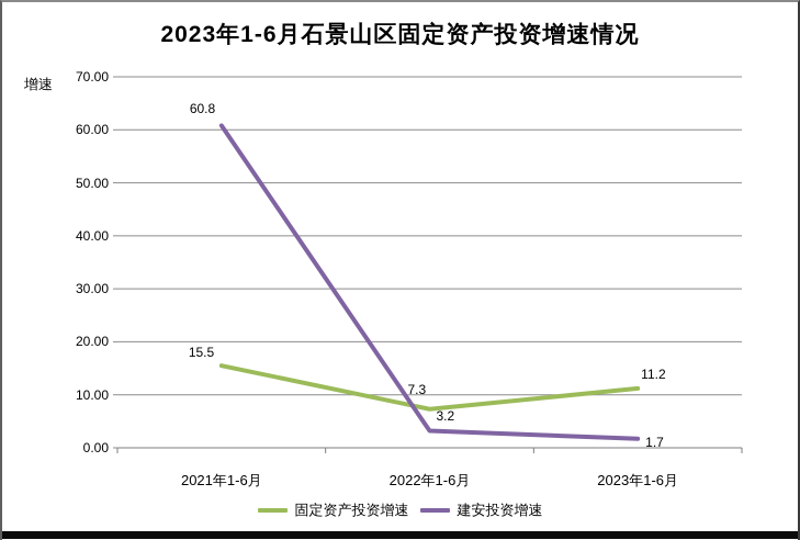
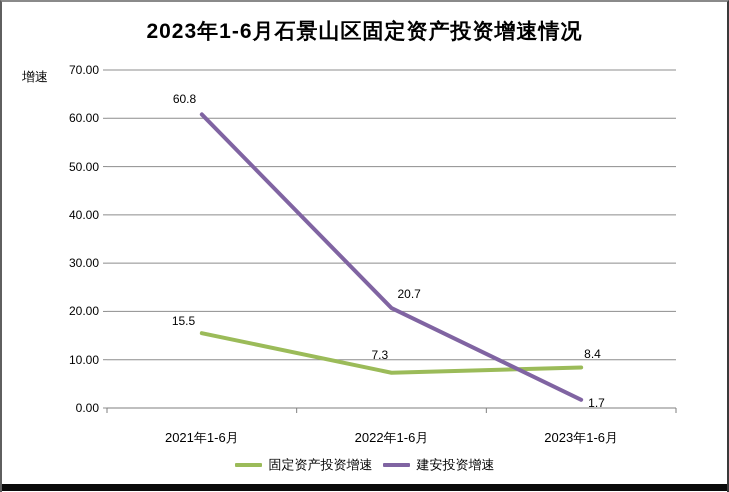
建安投资增速/2022年1-6月: 3.2 -> 20.7
固定资产投资增速/2023年1-6月: 11.2 -> 8.4
